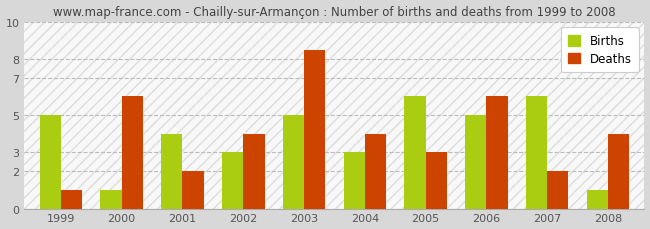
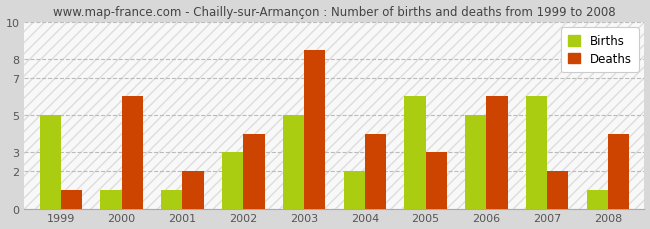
Births/2001: 4 -> 1
Births/2004: 3 -> 2
